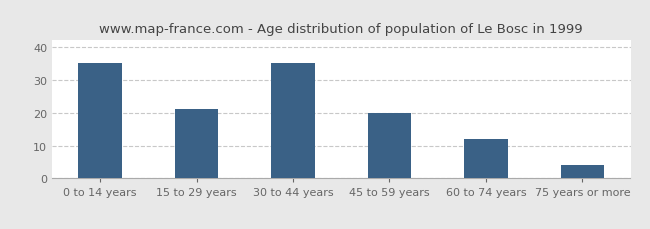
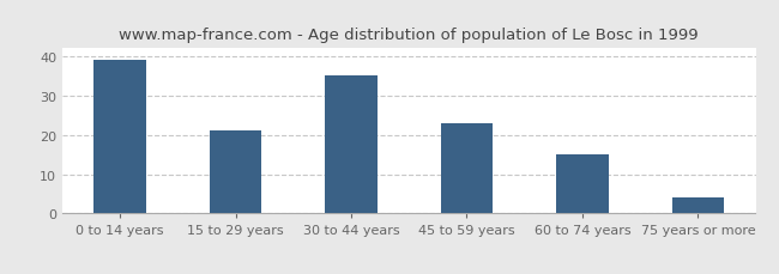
0 to 14 years: 35 -> 39
45 to 59 years: 20 -> 23
60 to 74 years: 12 -> 15
